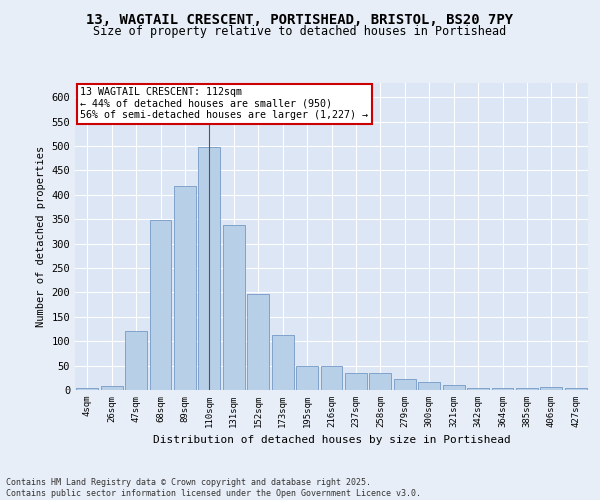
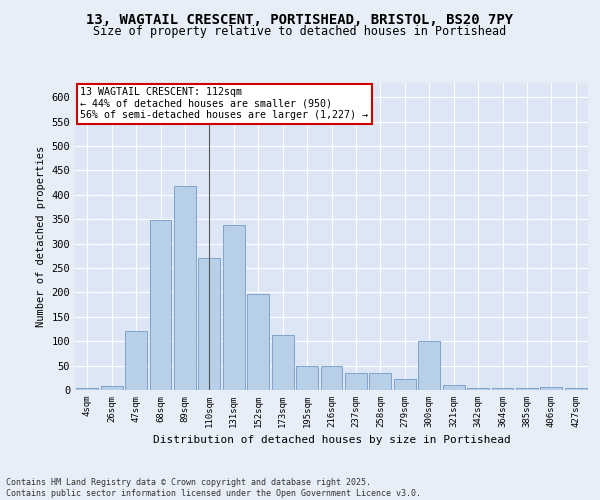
110sqm: 497 -> 270
300sqm: 16 -> 100
